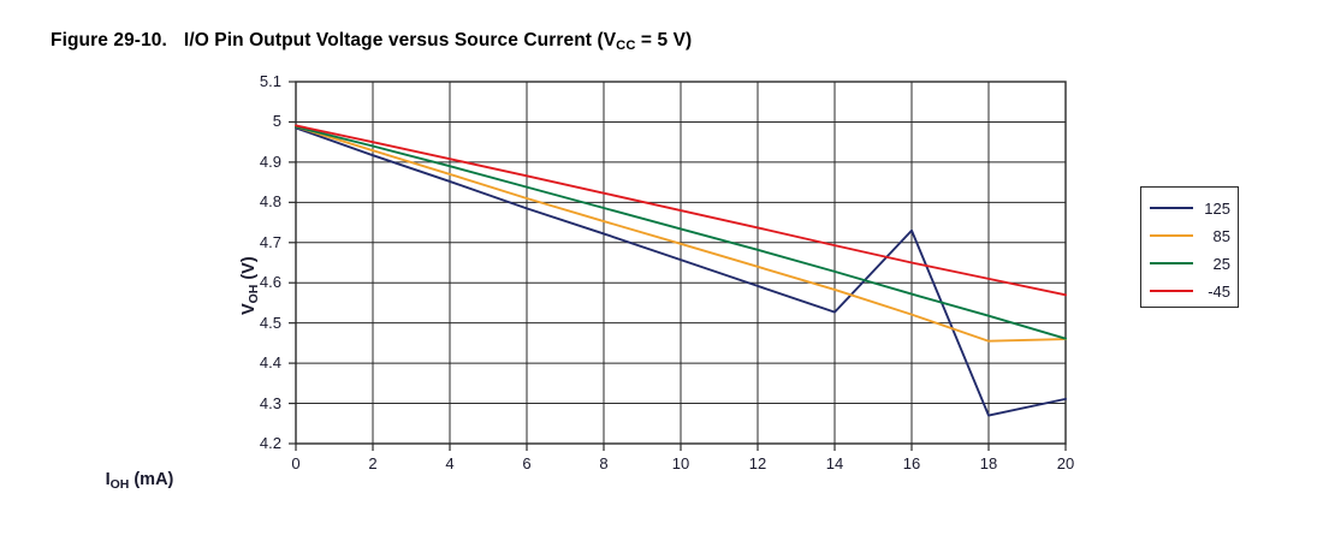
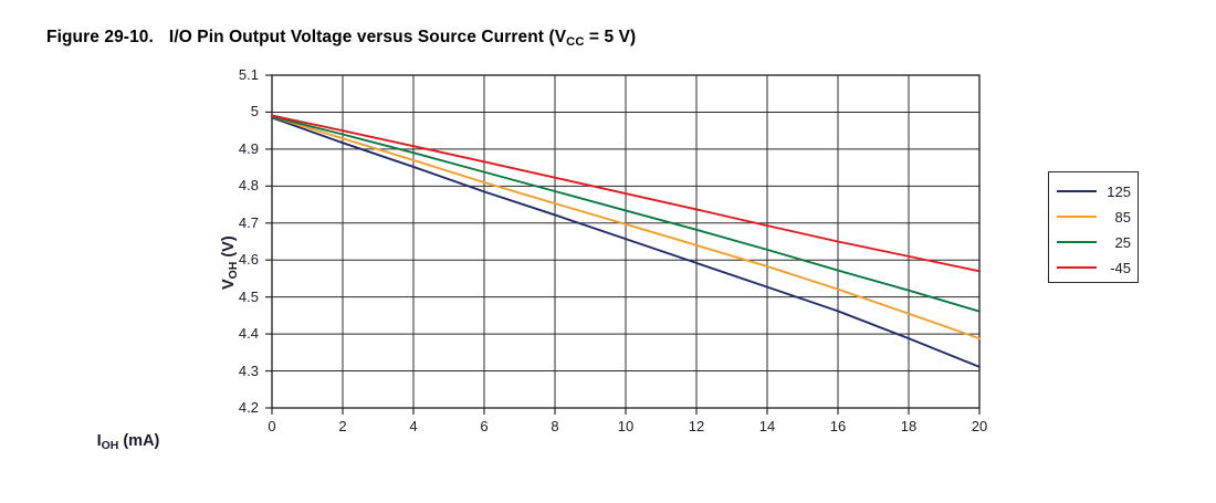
125/16: 4.73 -> 4.46
125/18: 4.27 -> 4.39
85/20: 4.46 -> 4.39
